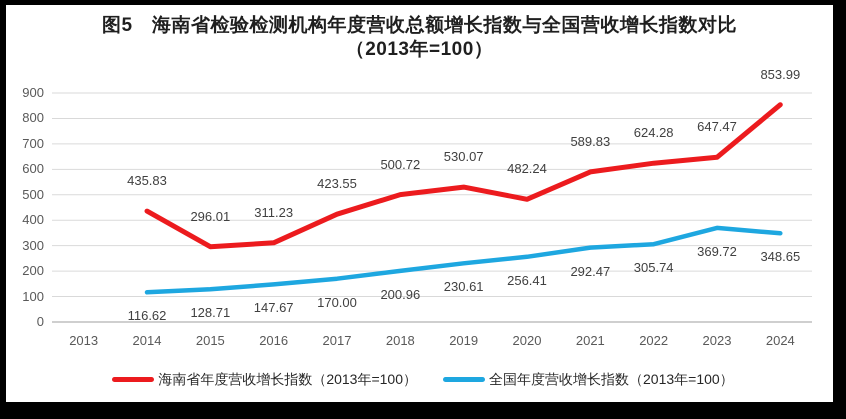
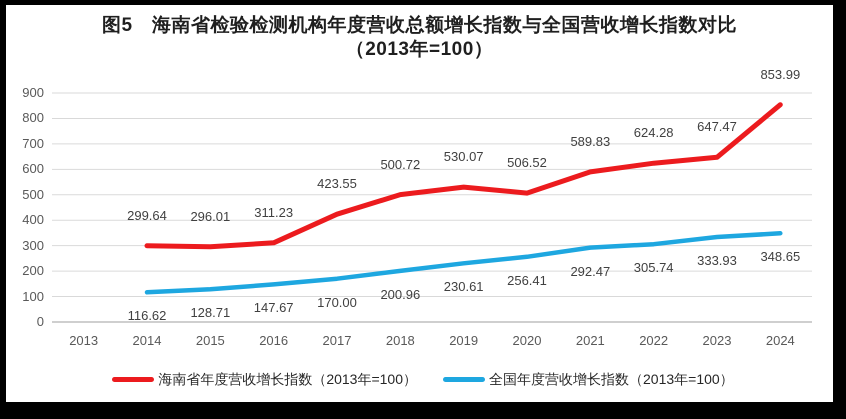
海南省年度营收增长指数（2013年=100）/2014: 435.83 -> 299.64
海南省年度营收增长指数（2013年=100）/2020: 482.24 -> 506.52
全国年度营收增长指数（2013年=100）/2023: 369.72 -> 333.93
